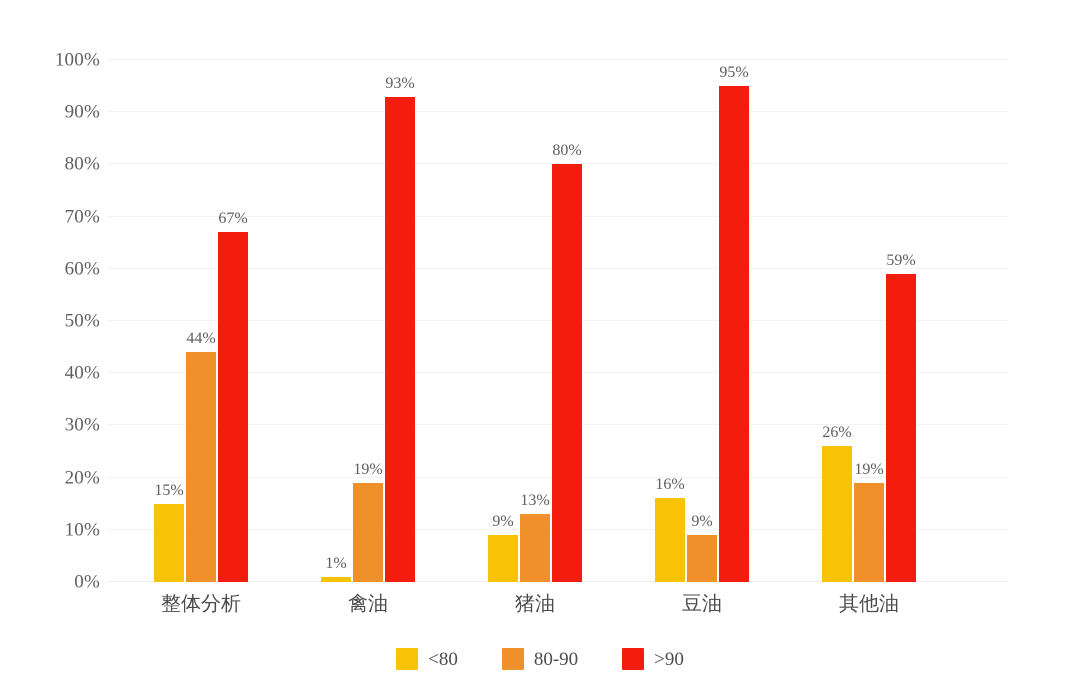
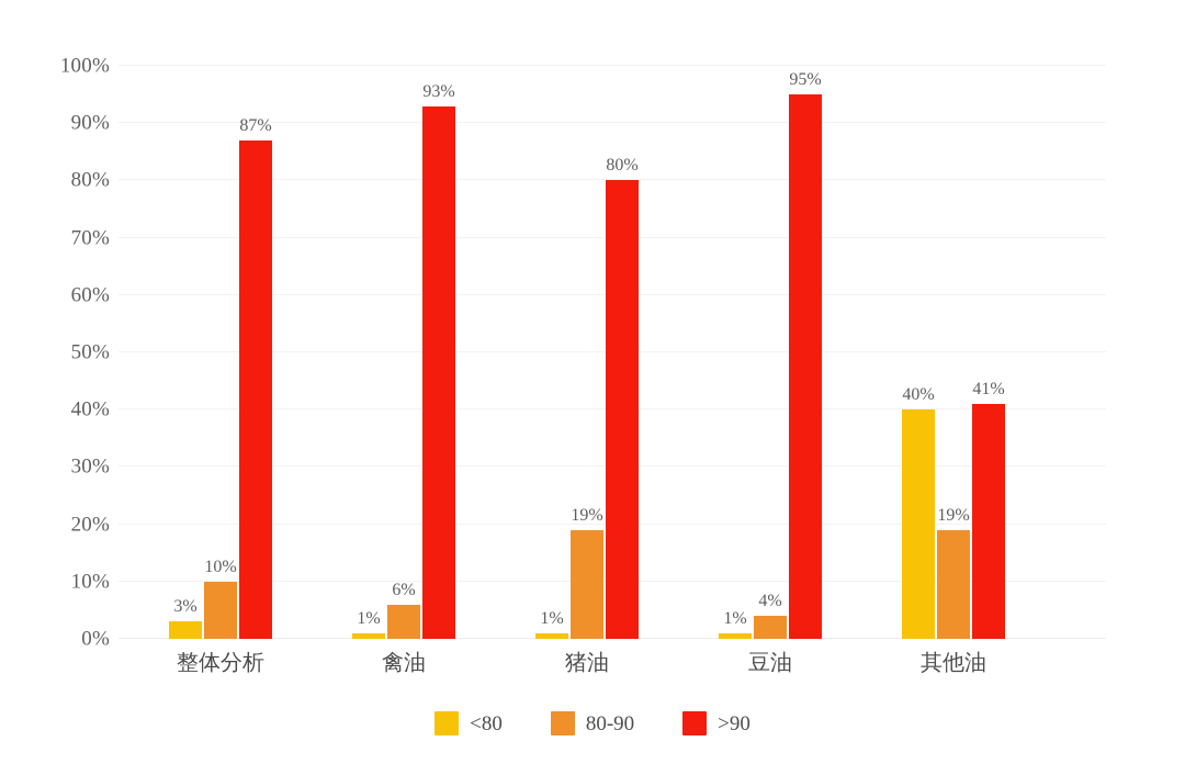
<80/整体分析: 15% -> 3%
80-90/整体分析: 44% -> 10%
>90/整体分析: 67% -> 87%
80-90/禽油: 19% -> 6%
<80/猪油: 9% -> 1%
80-90/猪油: 13% -> 19%
<80/豆油: 16% -> 1%
80-90/豆油: 9% -> 4%
<80/其他油: 26% -> 40%
>90/其他油: 59% -> 41%
